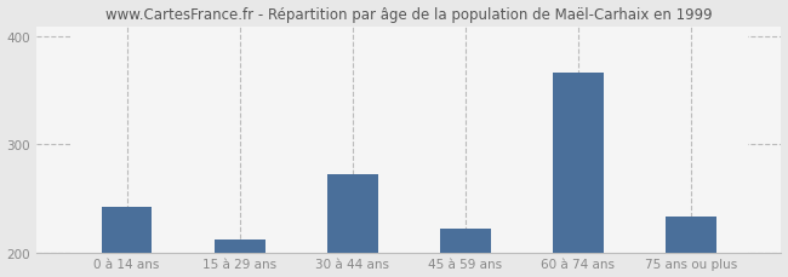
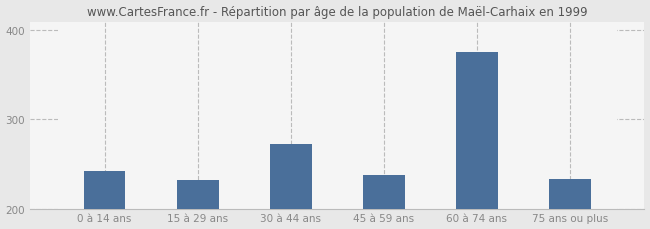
15 à 29 ans: 212 -> 232
45 à 59 ans: 222 -> 238
60 à 74 ans: 367 -> 376
